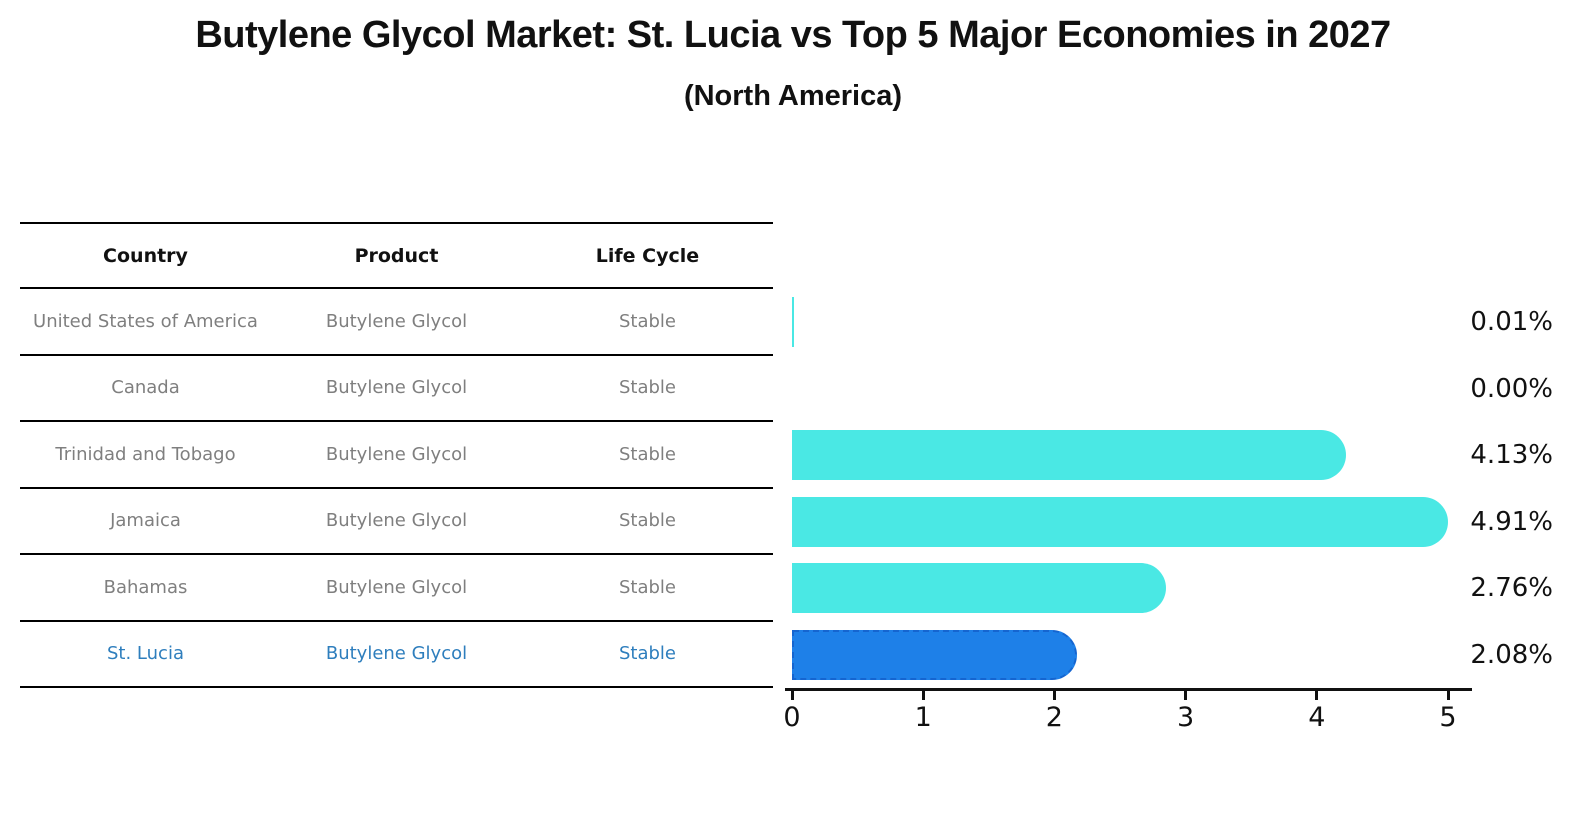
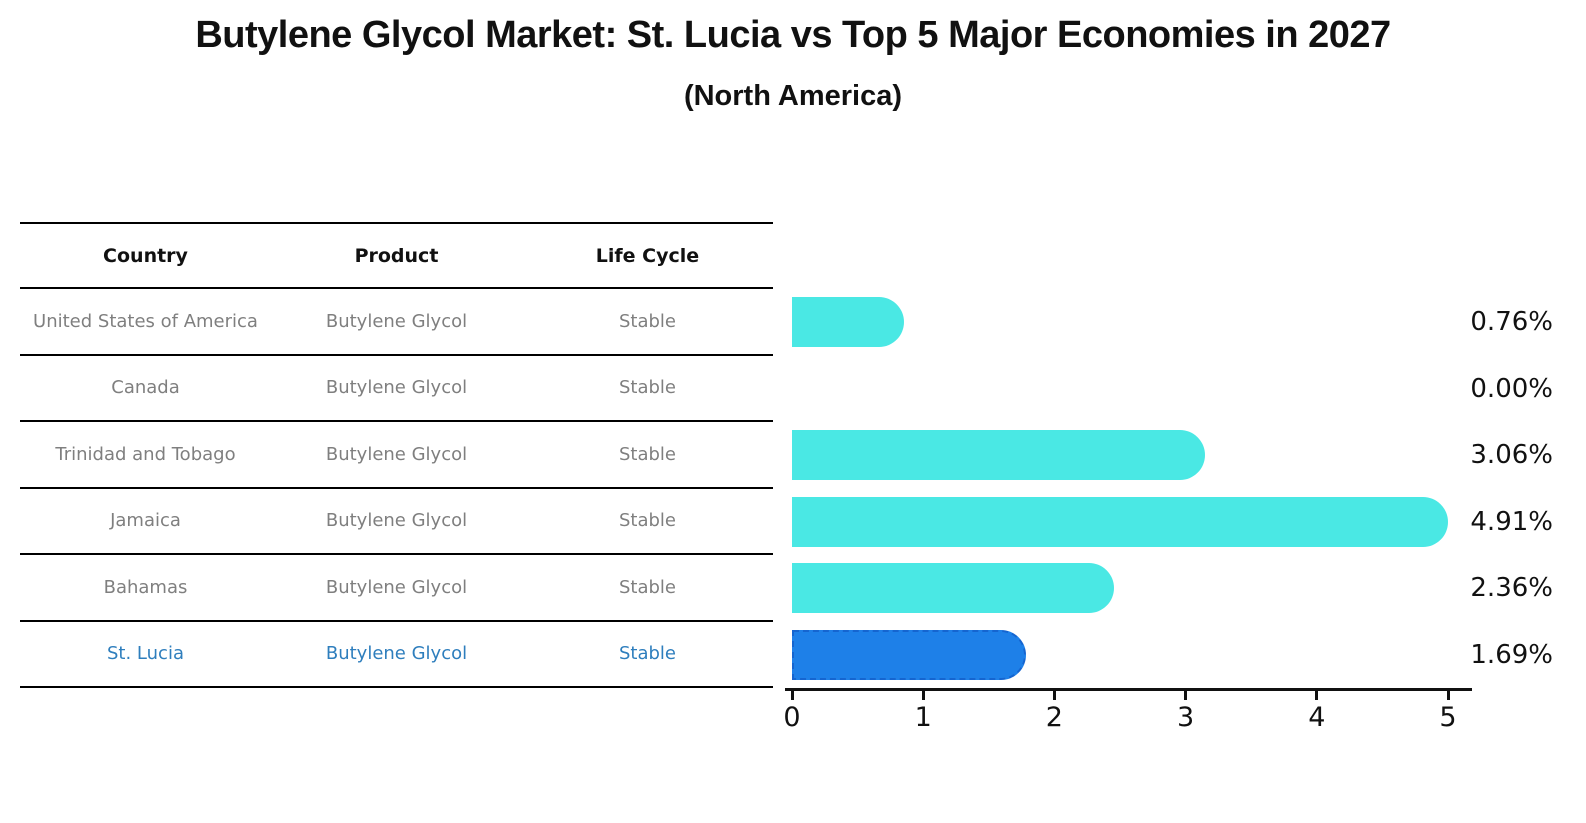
United States of America: 0.01% -> 0.76%
Trinidad and Tobago: 4.13% -> 3.06%
Bahamas: 2.76% -> 2.36%
St. Lucia: 2.08% -> 1.69%
